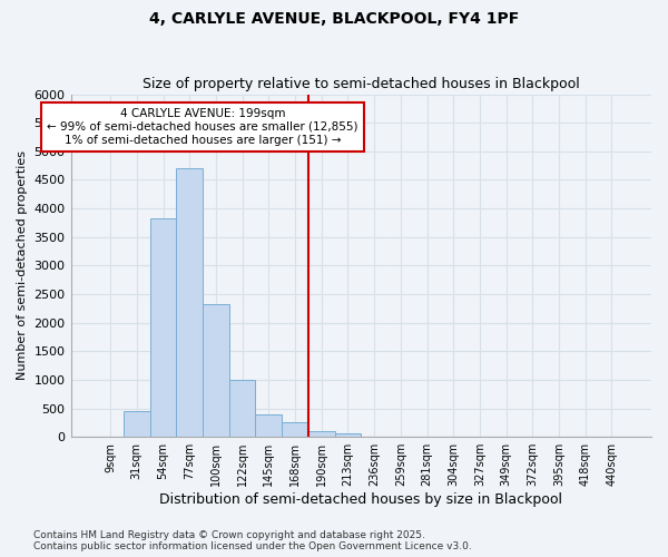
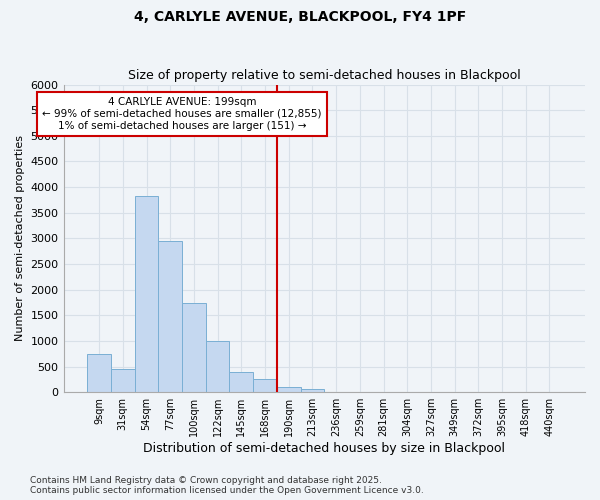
9sqm: 10 -> 740
77sqm: 4700 -> 2940
100sqm: 2320 -> 1740
